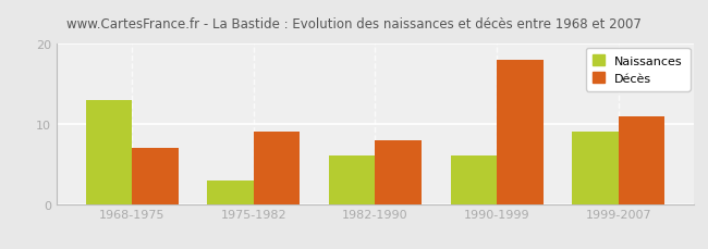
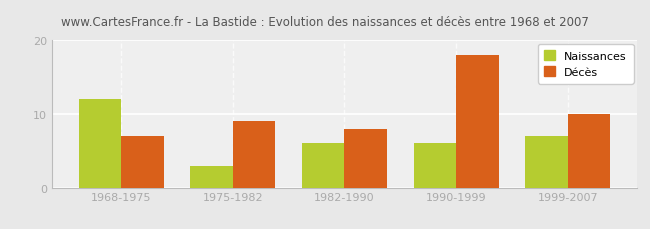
Naissances/1968-1975: 13 -> 12
Naissances/1999-2007: 9 -> 7
Décès/1999-2007: 11 -> 10
